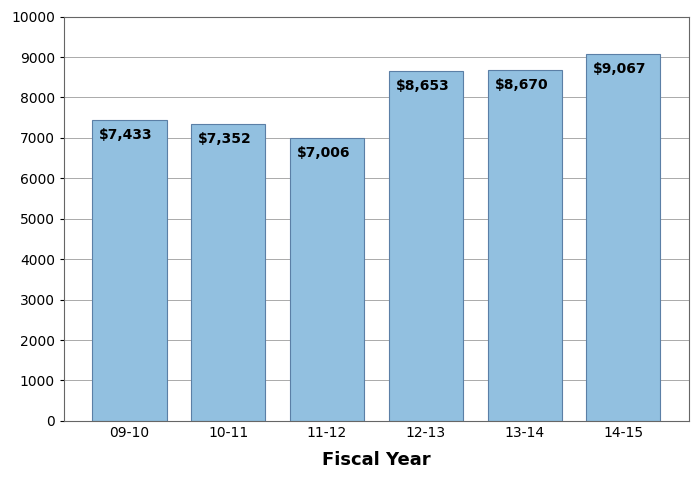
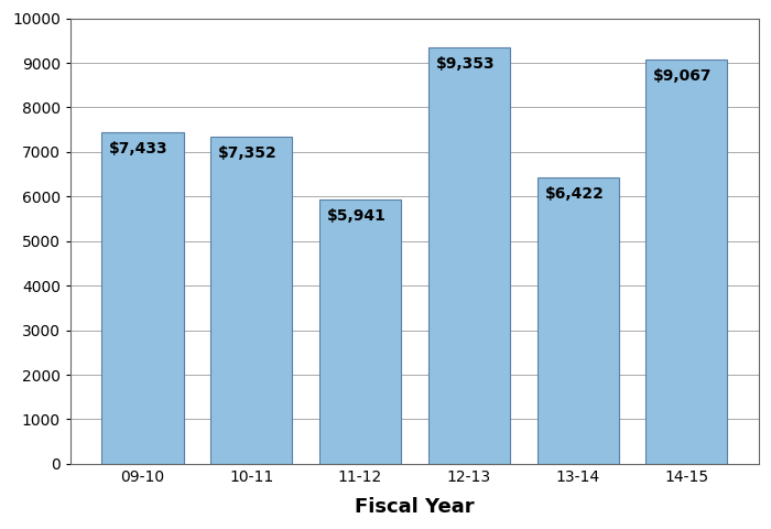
11-12: $7,006 -> $5,941
12-13: $8,653 -> $9,353
13-14: $8,670 -> $6,422
